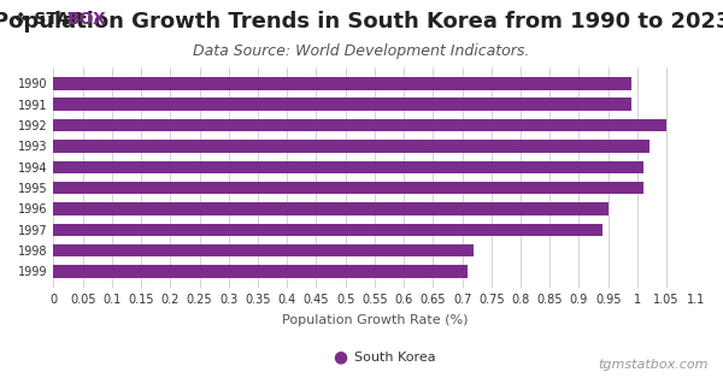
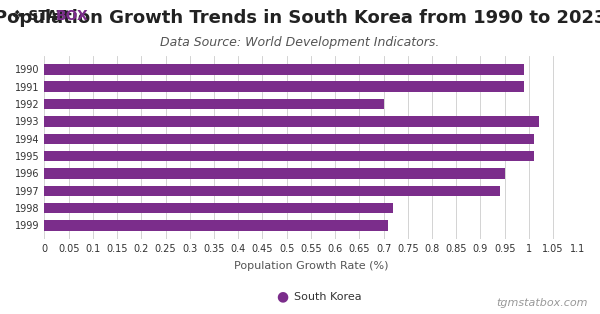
1992: 1.05 -> 0.70
